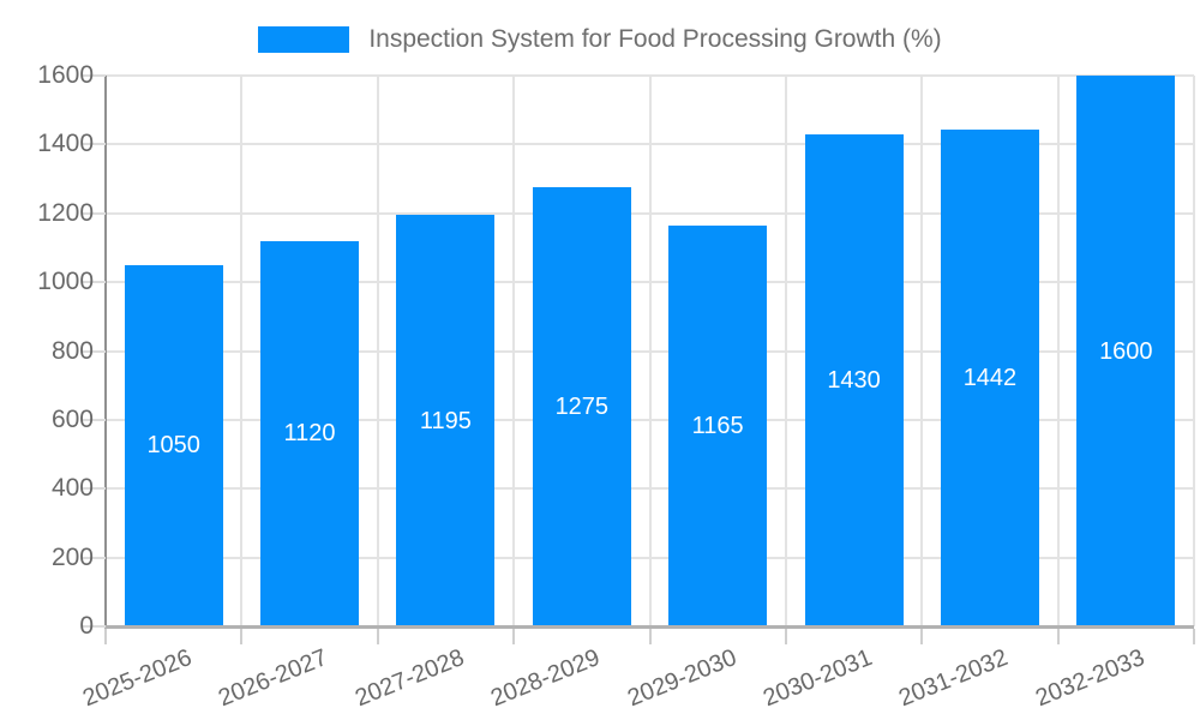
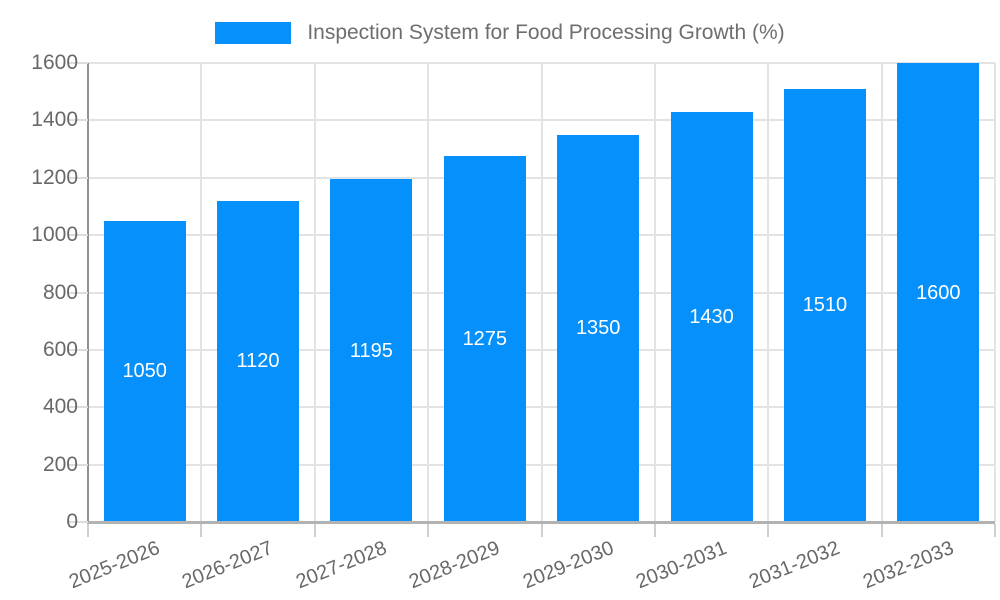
2029-2030: 1165 -> 1350
2031-2032: 1442 -> 1510
